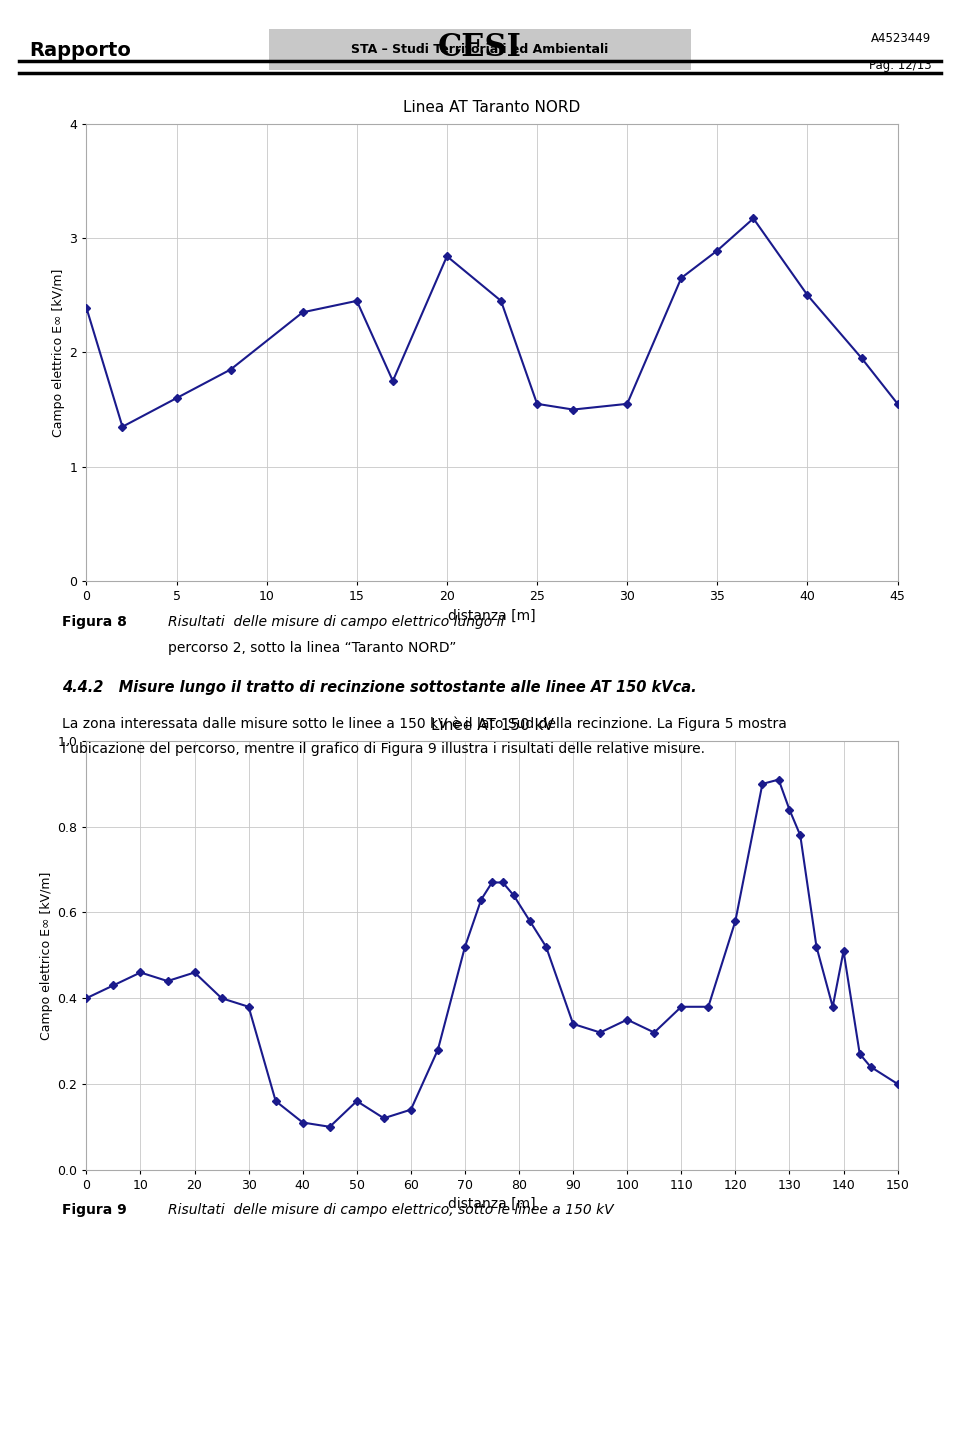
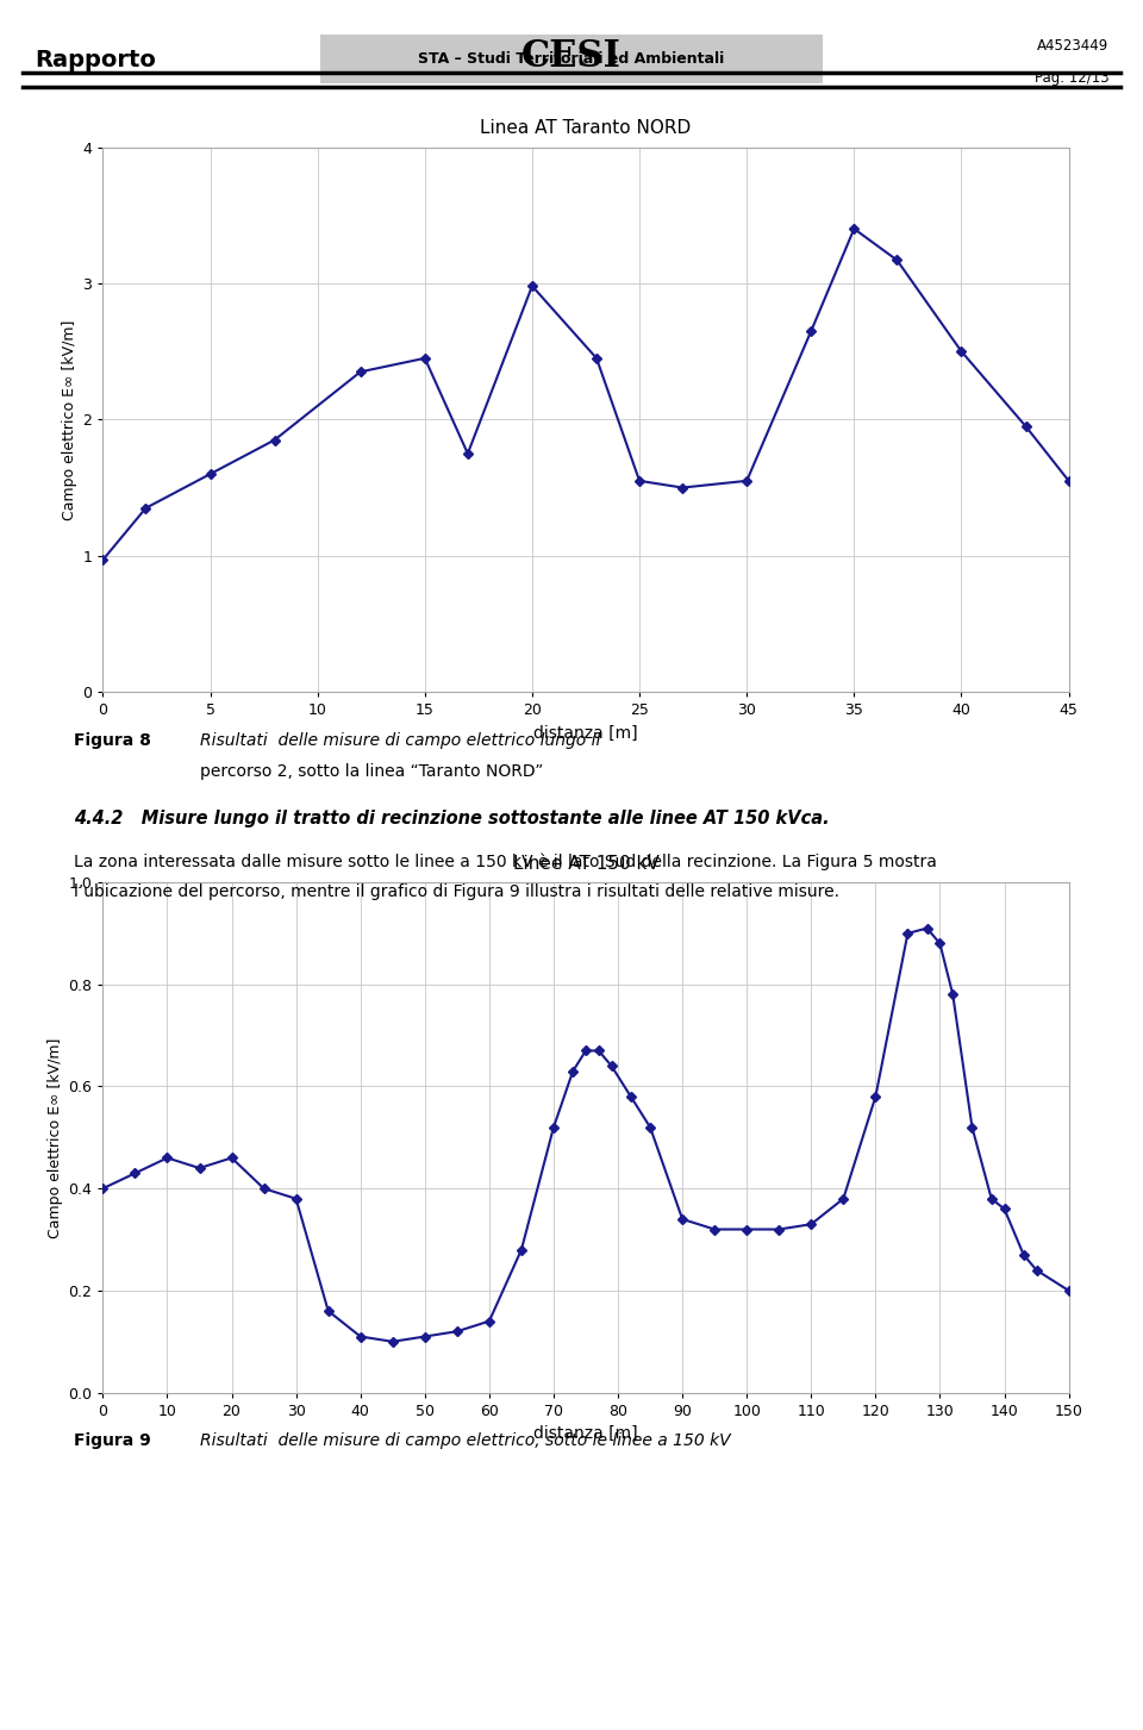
Linea AT Taranto NORD/0: 2.39 -> 0.97
Linea AT Taranto NORD/20: 2.84 -> 2.98
Linea AT Taranto NORD/35: 2.89 -> 3.40
50: 0.16 -> 0.11
100: 0.35 -> 0.32
110: 0.38 -> 0.33
130: 0.84 -> 0.88
140: 0.51 -> 0.36
